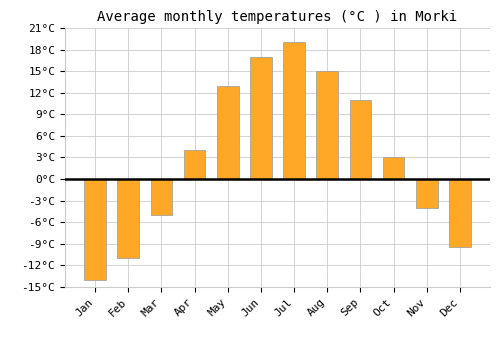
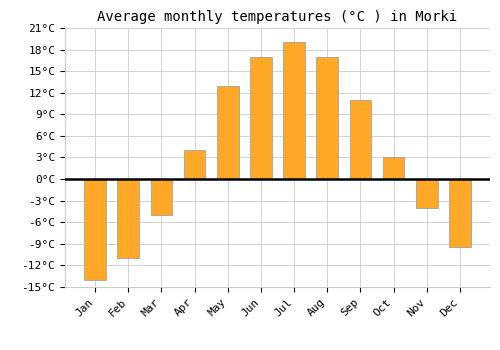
Aug: 15.0°C -> 17.0°C
